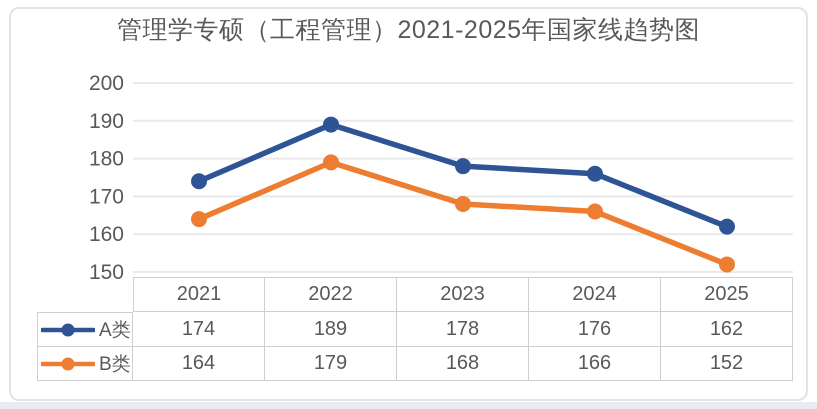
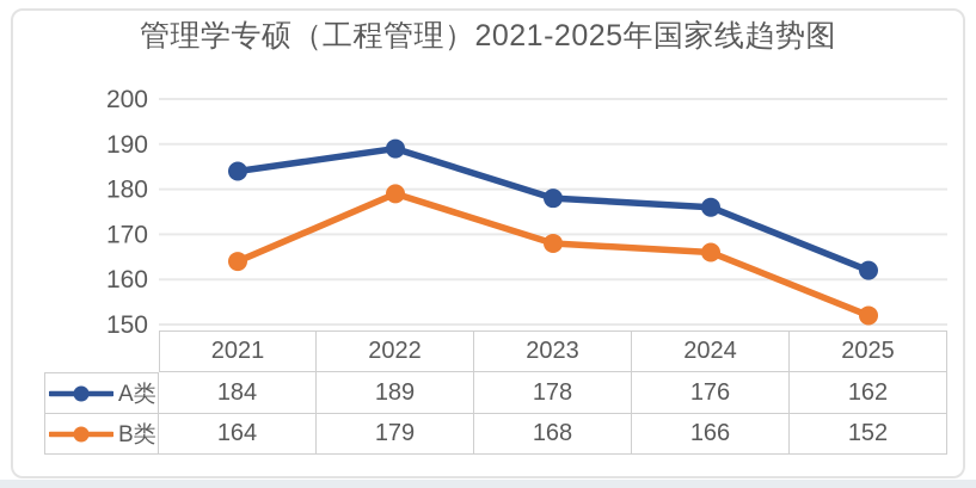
A类/2021: 174 -> 184
